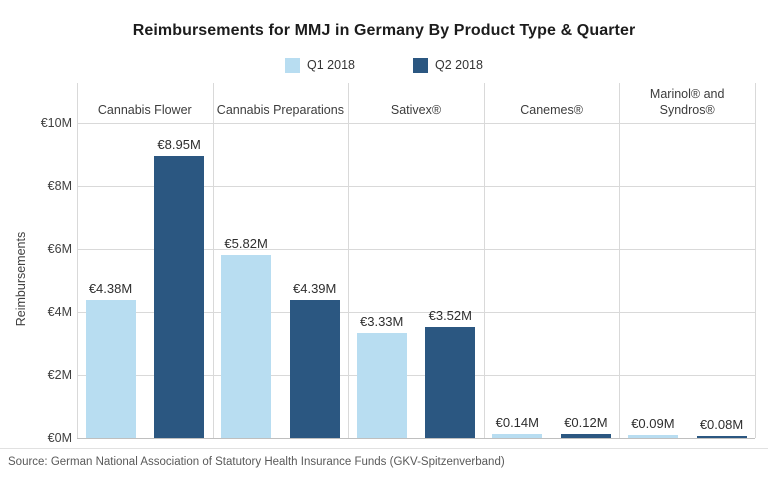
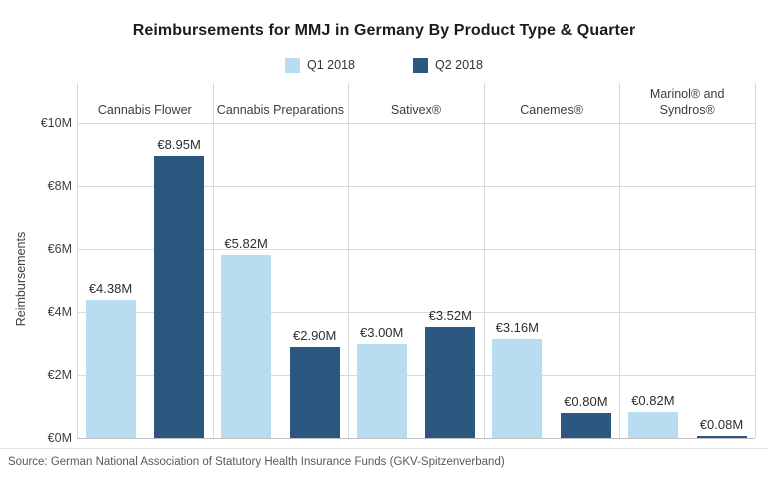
Q2 2018/Cannabis Preparations: €4.39M -> €2.90M
Q1 2018/Sativex®: €3.33M -> €3.00M
Q1 2018/Canemes®: €0.14M -> €3.16M
Q2 2018/Canemes®: €0.12M -> €0.80M
Q1 2018/Marinol® and Syndros®: €0.09M -> €0.82M
